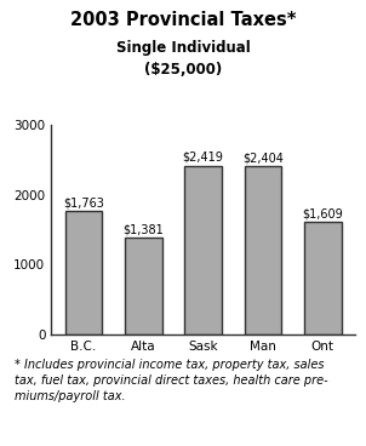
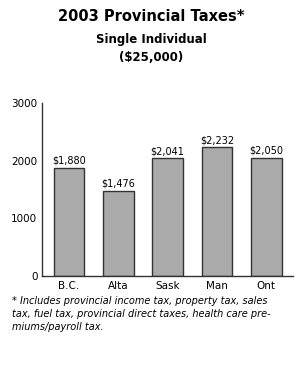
B.C.: $1,763 -> $1,880
Alta: $1,381 -> $1,476
Sask: $2,419 -> $2,041
Man: $2,404 -> $2,232
Ont: $1,609 -> $2,050
